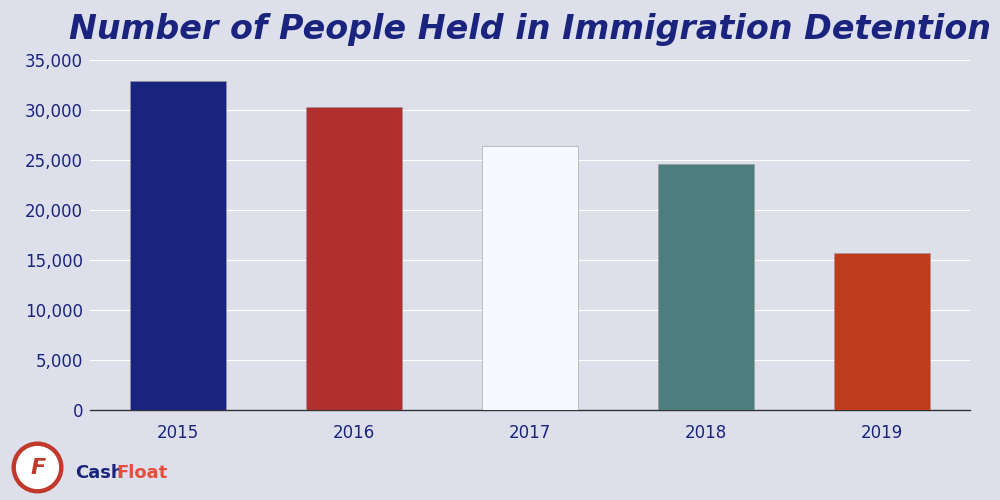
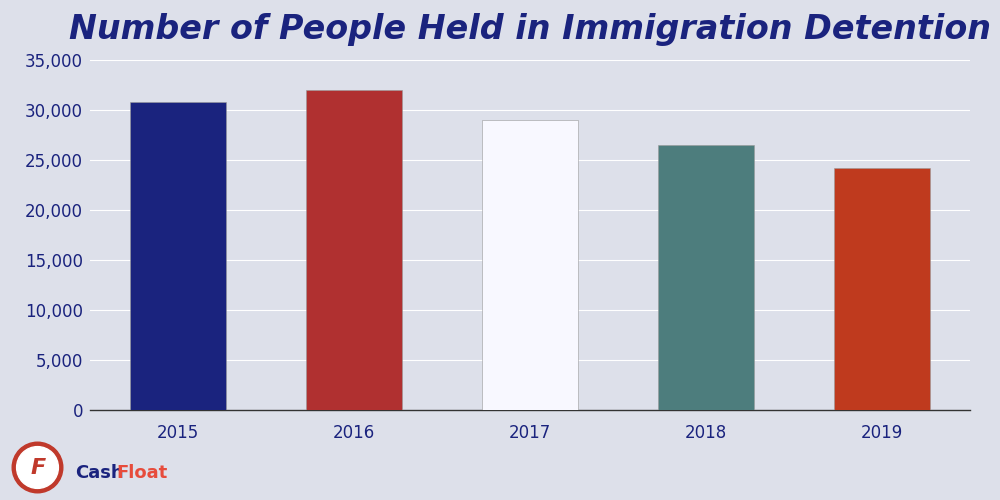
2015: 32,900 -> 30,800
2016: 30,300 -> 32,000
2017: 26,400 -> 29,000
2018: 24,600 -> 26,500
2019: 15,700 -> 24,200
